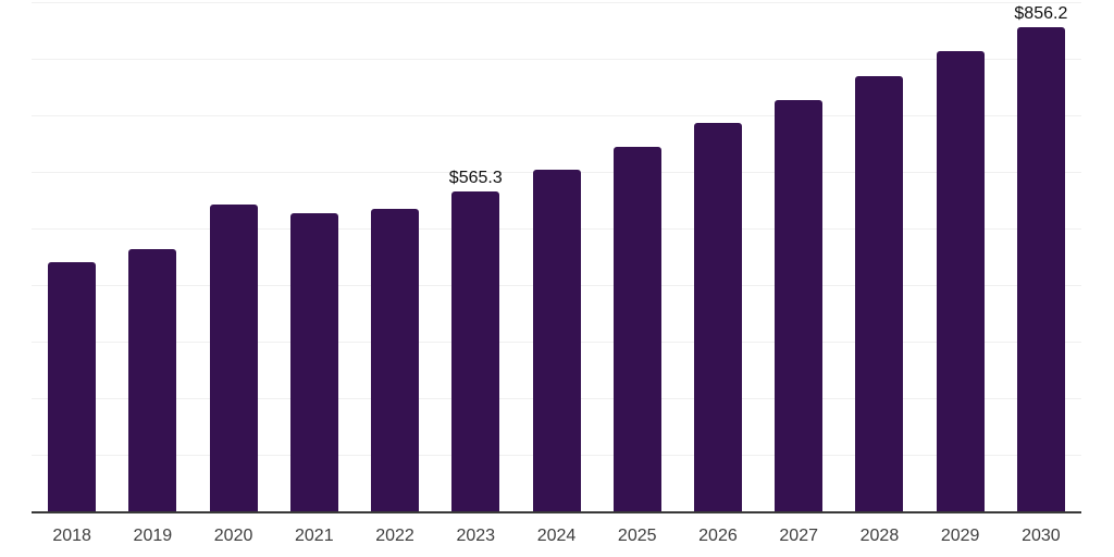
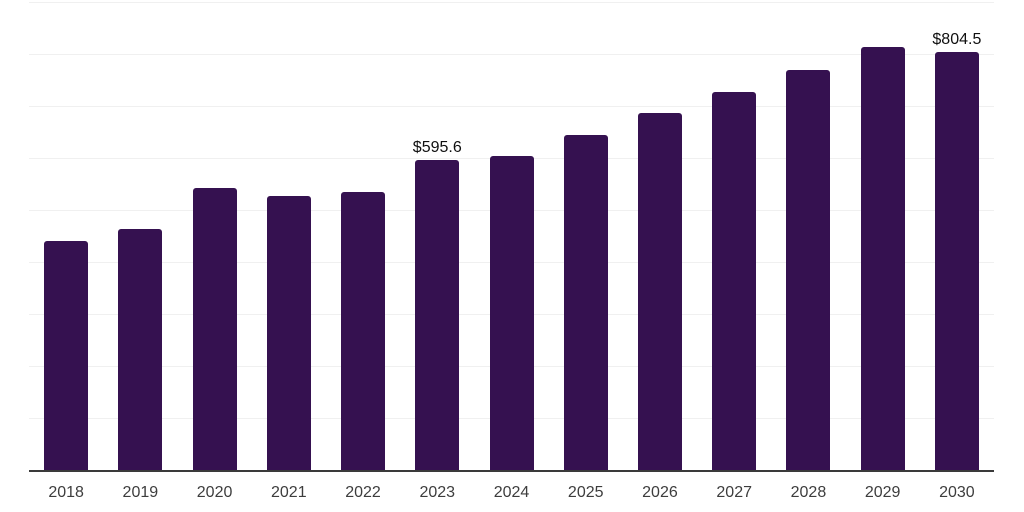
2023: $565.3 -> $595.6
2030: $856.2 -> $804.5
